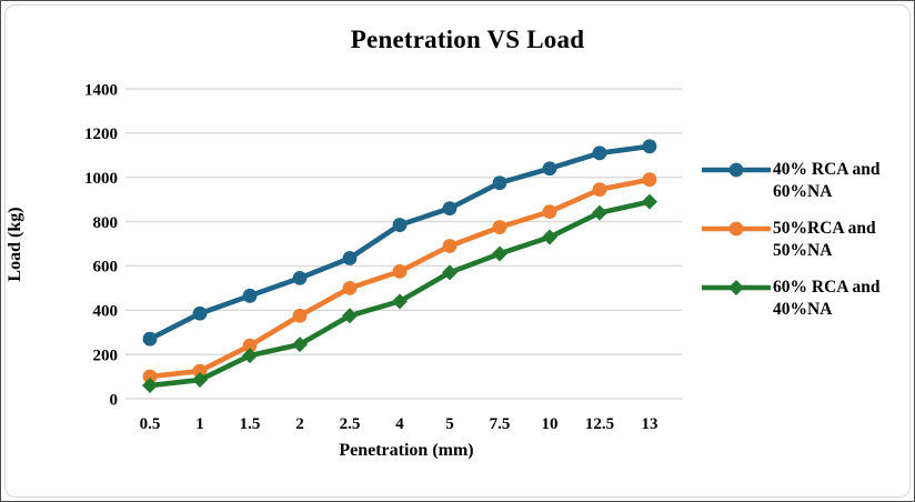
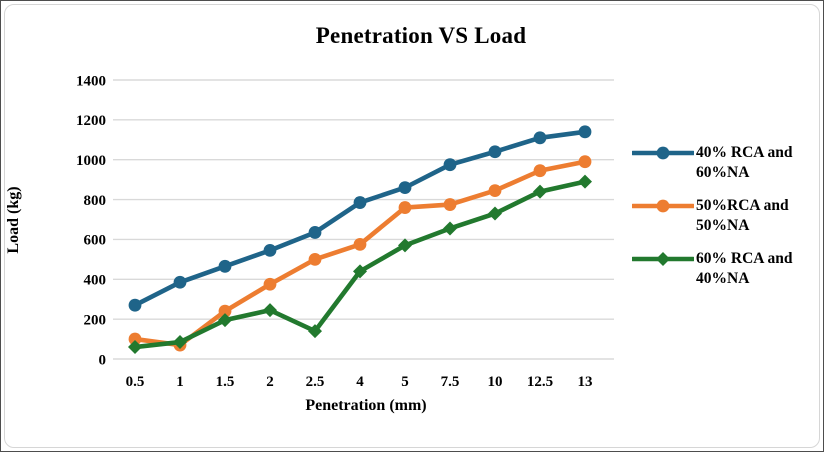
50%RCA and 50%NA/1: 120 -> 70
60% RCA and 40%NA/2.5: 380 -> 140
50%RCA and 50%NA/5: 690 -> 760
